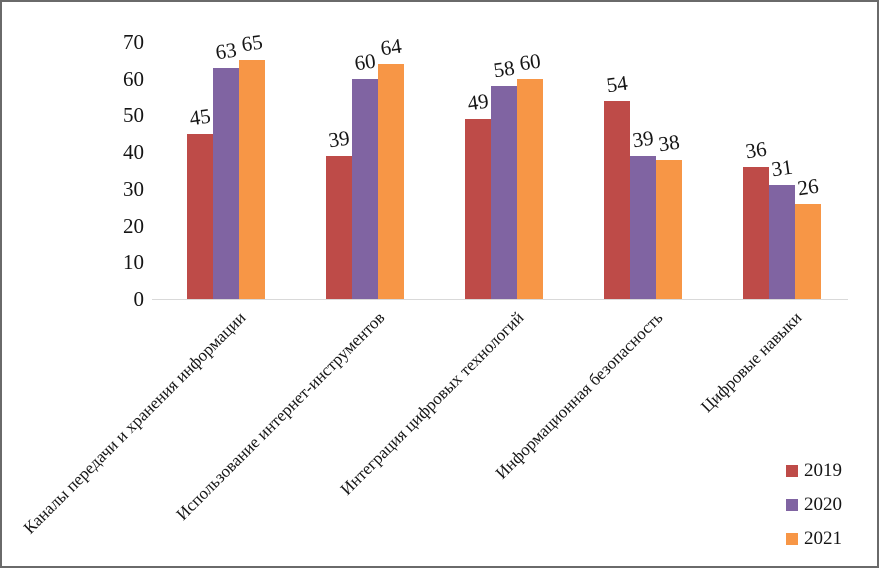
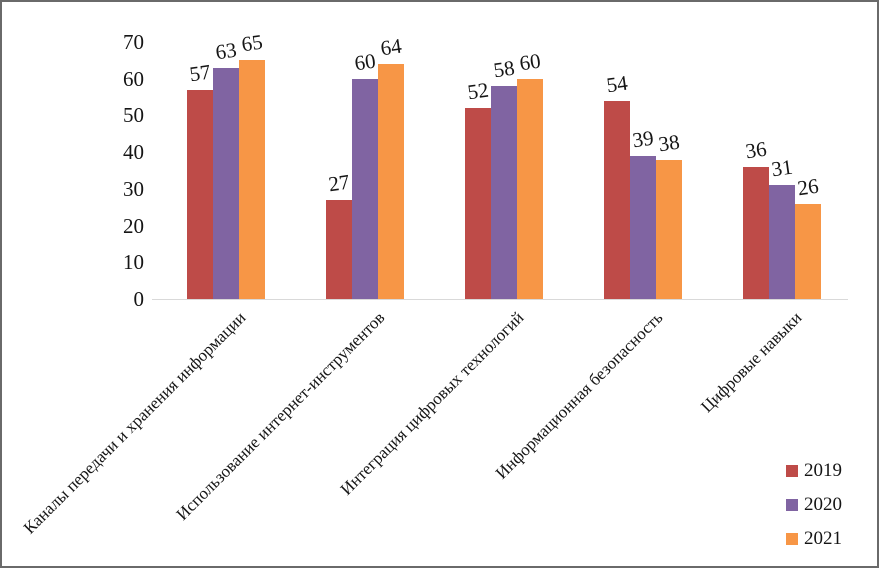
2019/Каналы передачи и хранения информации: 45 -> 57
2019/Использование интернет-инструментов: 39 -> 27
2019/Интеграция цифровых технологий: 49 -> 52
